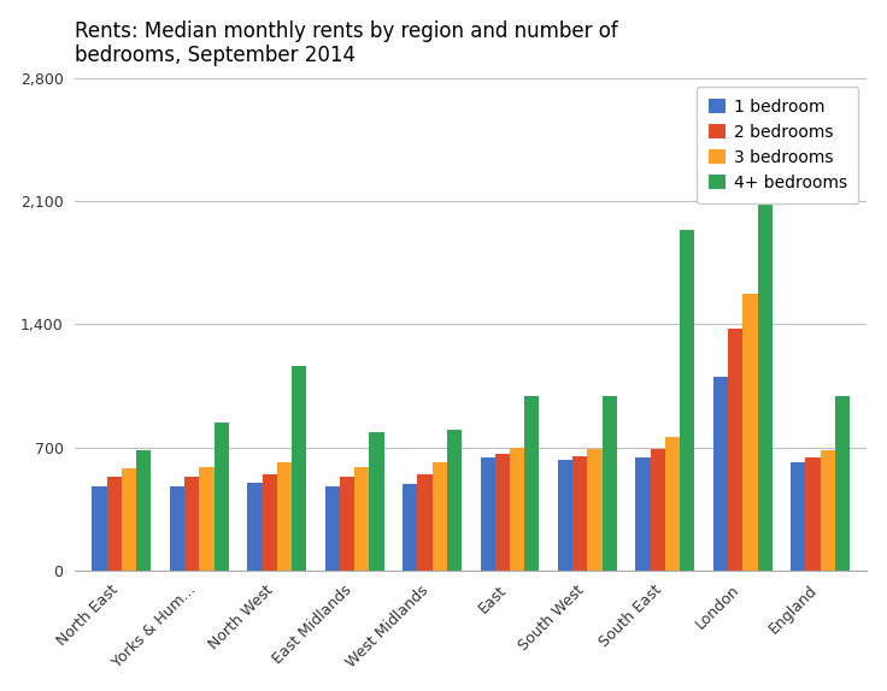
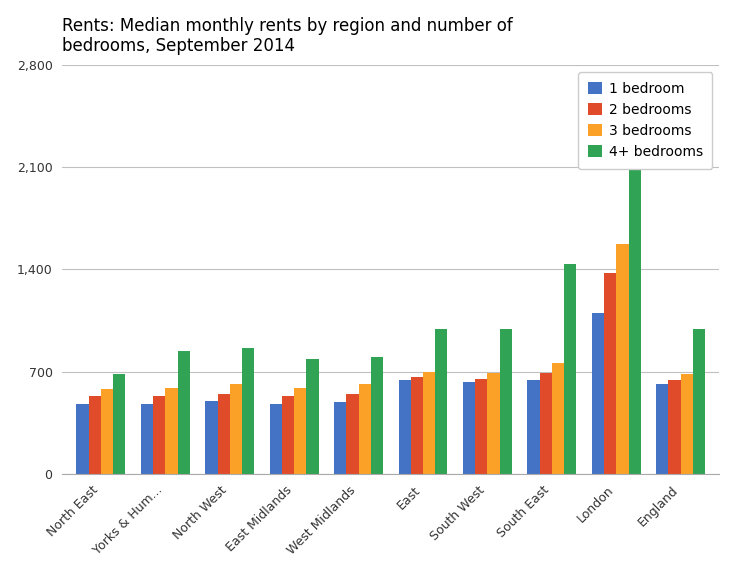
4+ bedrooms/North West: 1,160 -> 860
4+ bedrooms/South East: 1,940 -> 1,440
